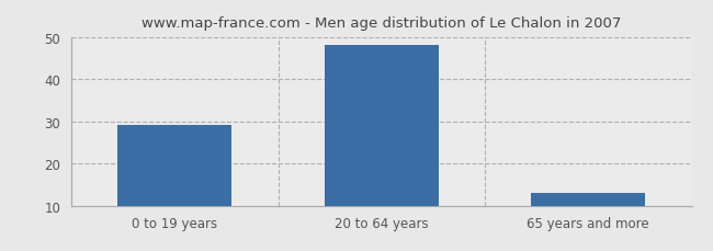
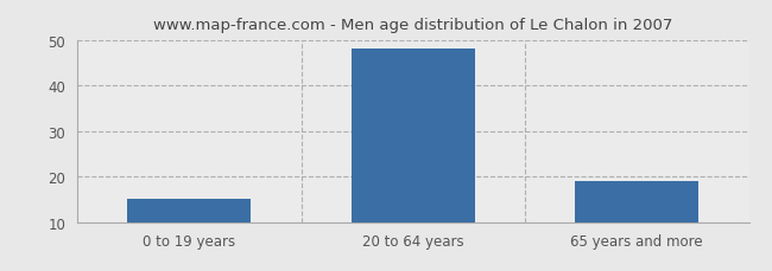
0 to 19 years: 29 -> 15
65 years and more: 13 -> 19
